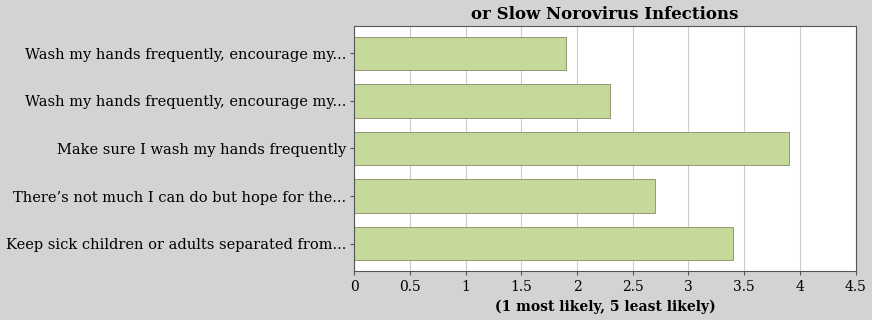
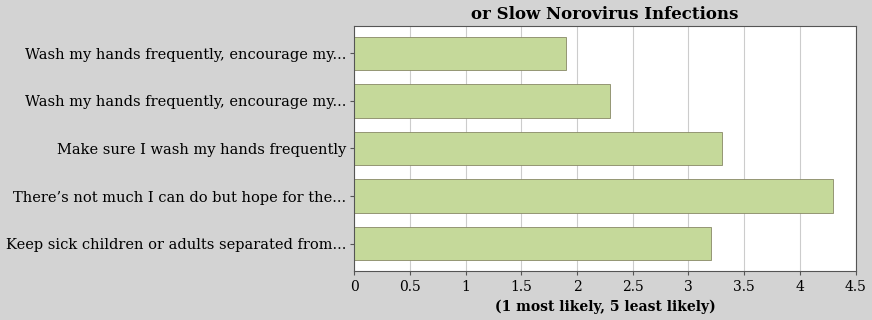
Make sure I wash my hands frequently: 3.9 -> 3.3
There’s not much I can do but hope for the...: 2.7 -> 4.3
Keep sick children or adults separated from...: 3.4 -> 3.2
